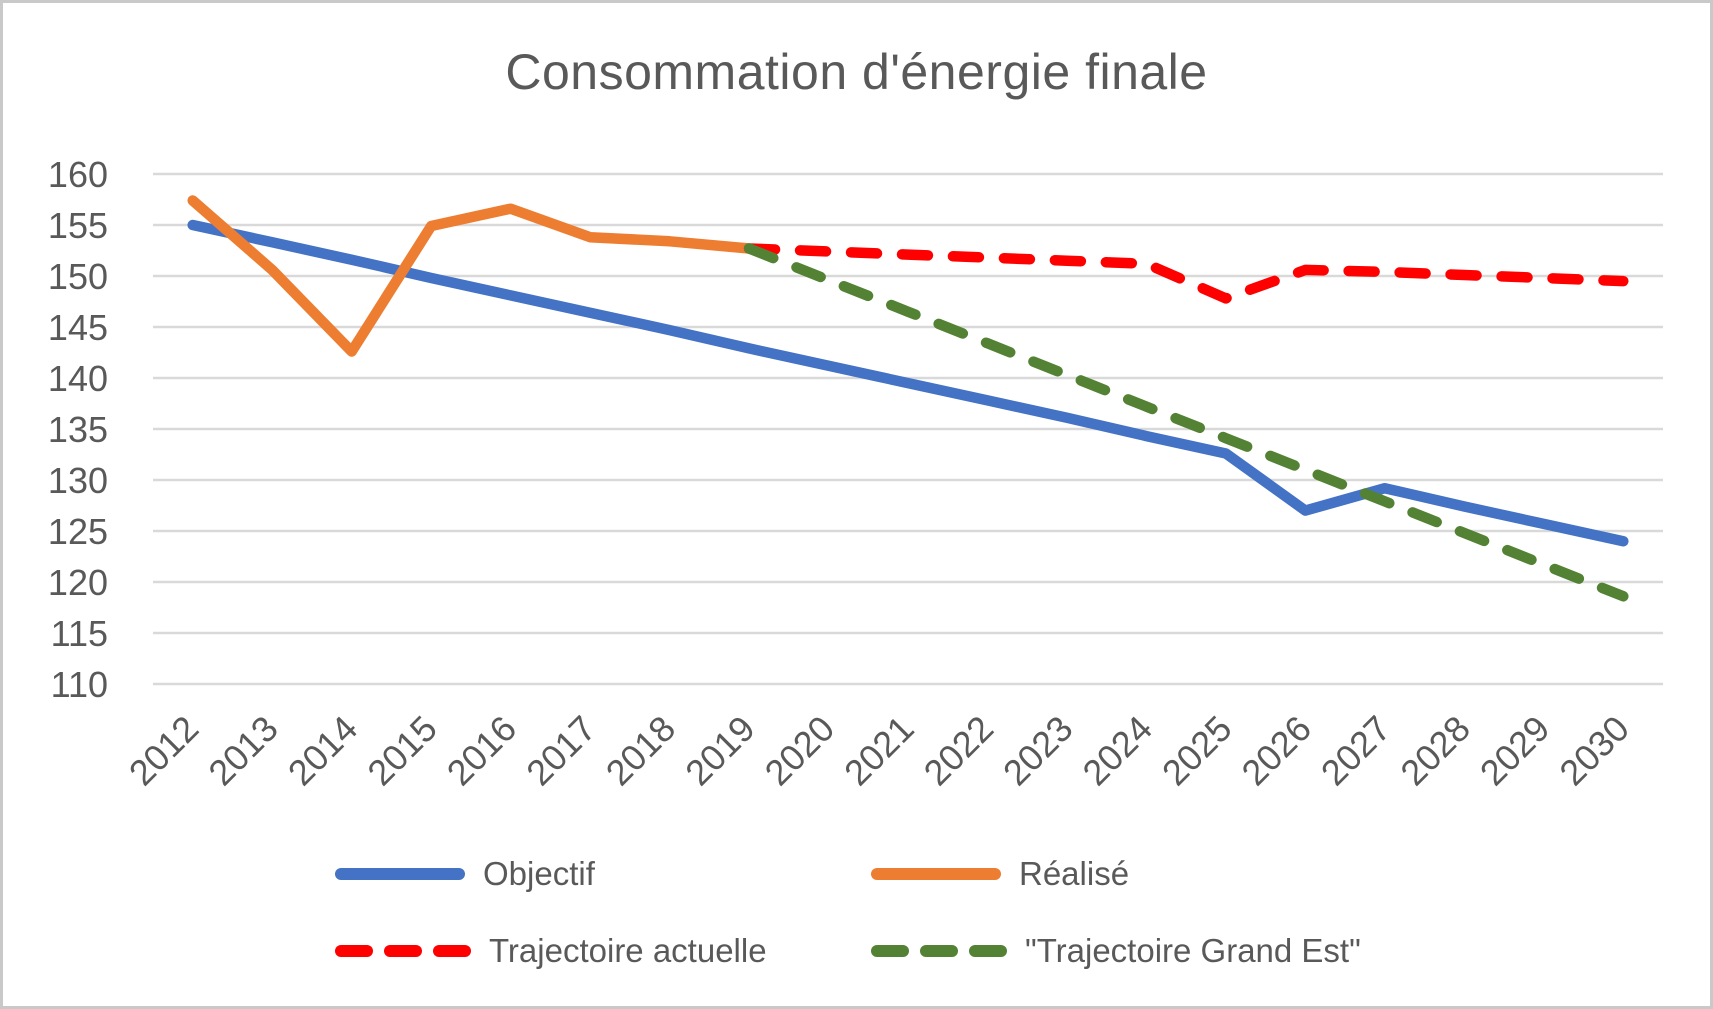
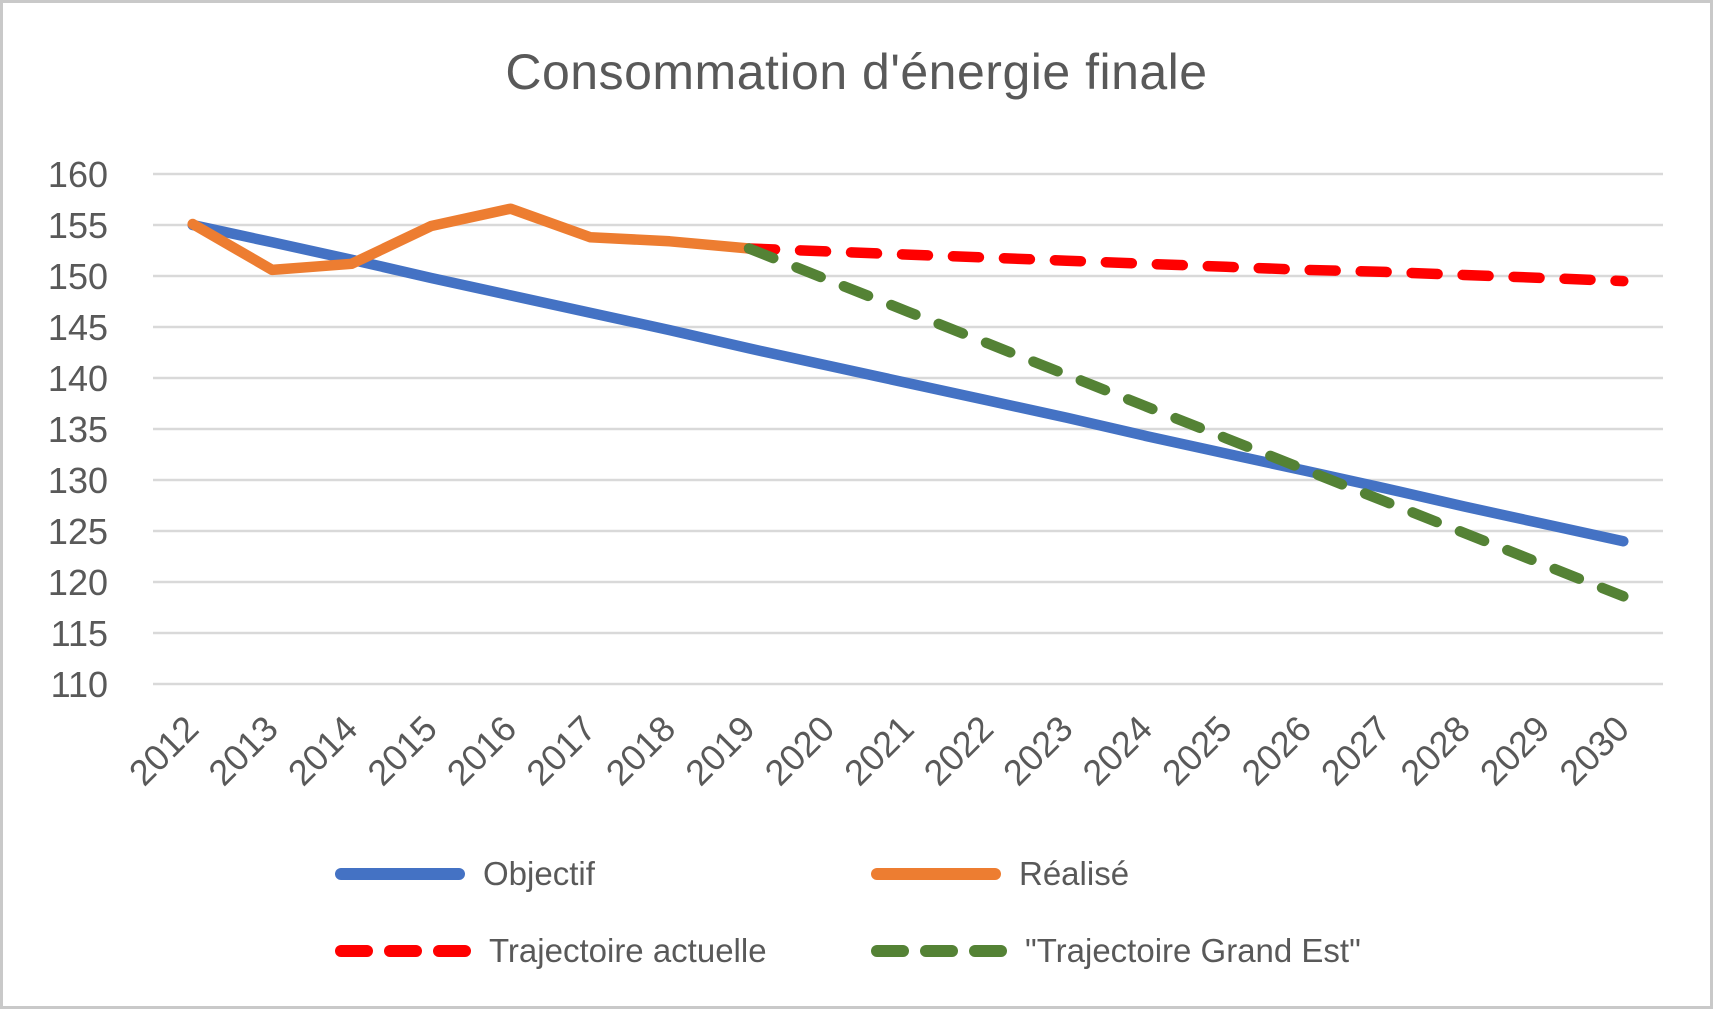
Réalisé/2012: 157.4 -> 155.1
Réalisé/2014: 142.6 -> 151.2
Trajectoire actuelle/2025: 147.8 -> 150.9
Objectif/2026: 127.0 -> 130.9
